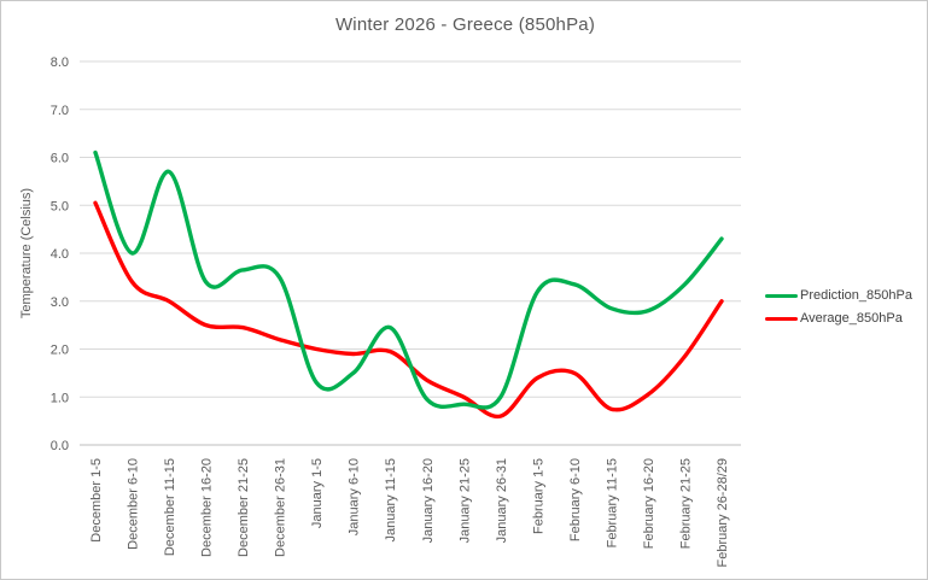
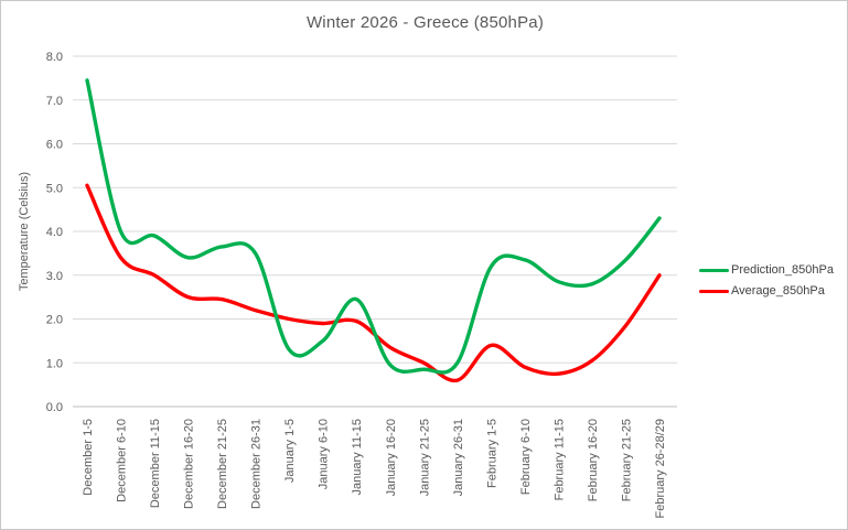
Prediction_850hPa/December 1-5: 6.1 -> 7.5
Prediction_850hPa/December 11-15: 5.7 -> 3.9
Average_850hPa/February 6-10: 1.5 -> 0.9
